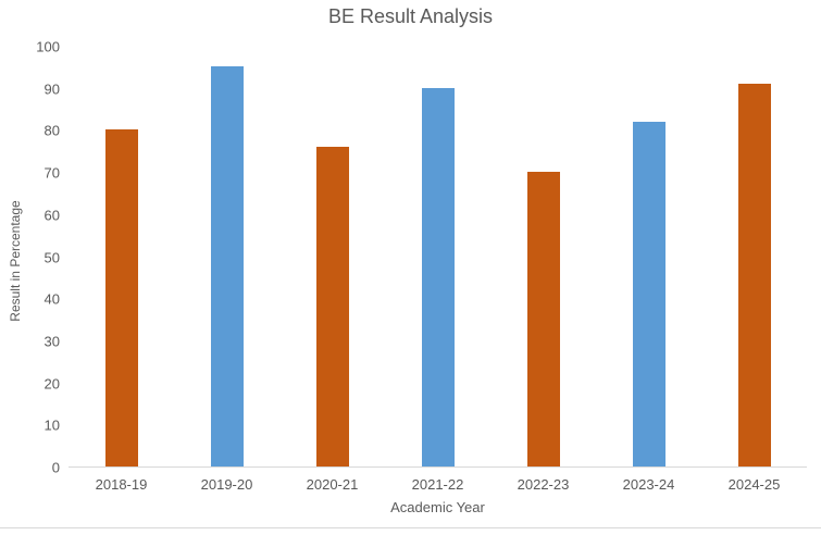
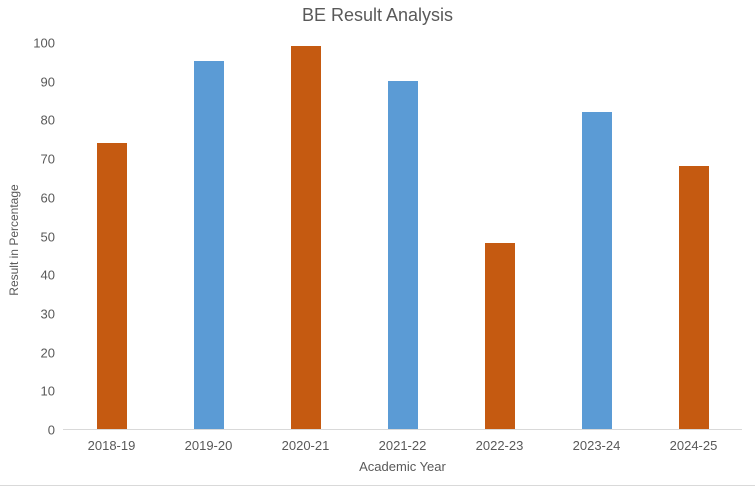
2018-19: 80 -> 74
2020-21: 76 -> 99
2022-23: 70 -> 48
2024-25: 91 -> 68
